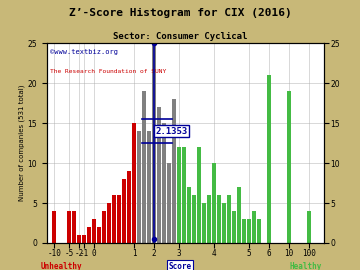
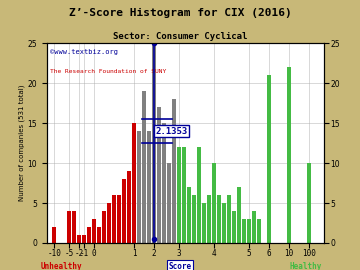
-10: 4 -> 2
10: 19 -> 22
100: 4 -> 10
